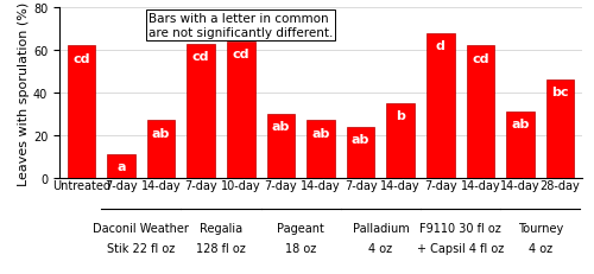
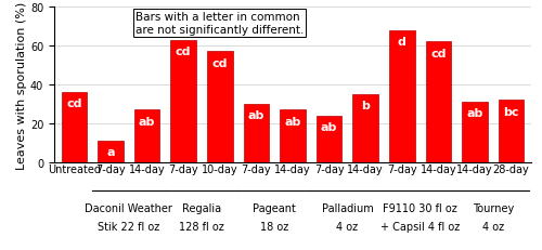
Untreated: 62 -> 36
10-day: 64 -> 57
28-day: 46 -> 32
